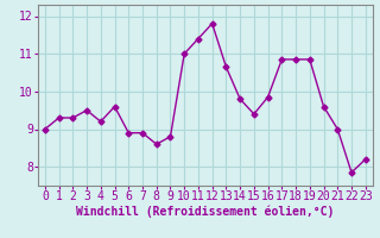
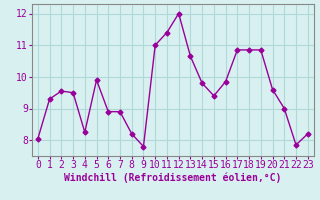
0: 9.00 -> 8.05
2: 9.30 -> 9.55
4: 9.20 -> 8.25
5: 9.60 -> 9.90
8: 8.60 -> 8.20
9: 8.80 -> 7.80
12: 11.80 -> 12.00
